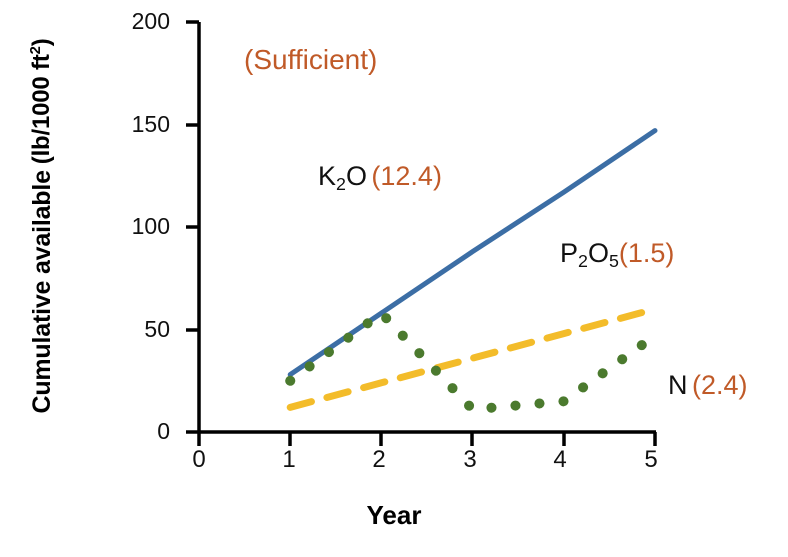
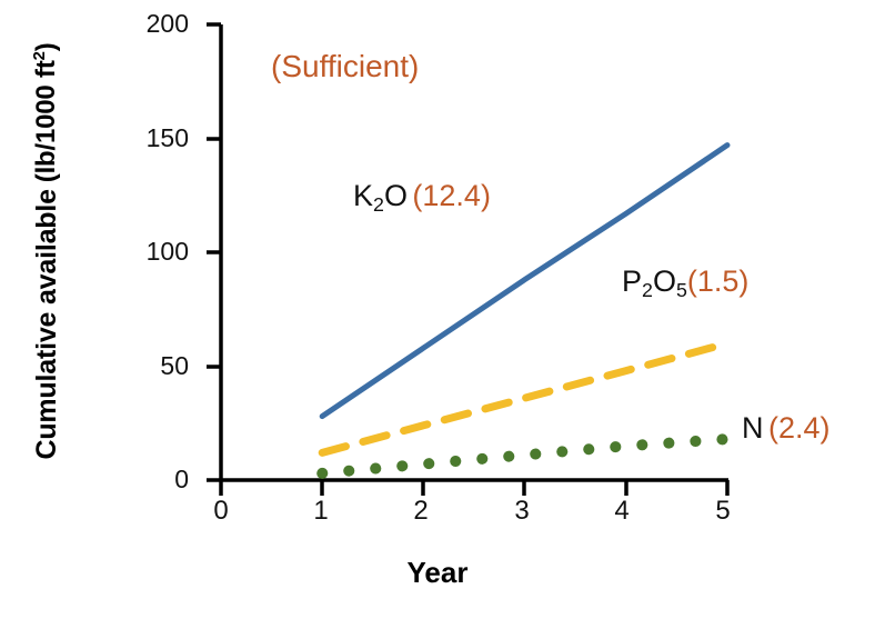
N/1: 25 -> 3
N/2: 58 -> 7
N/5: 47 -> 18
